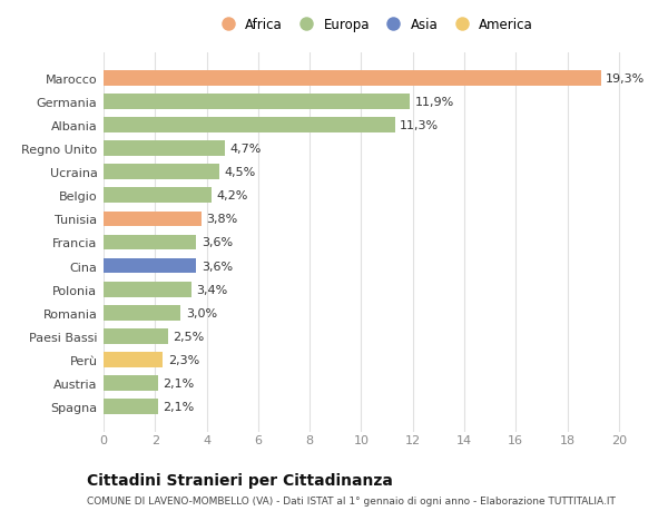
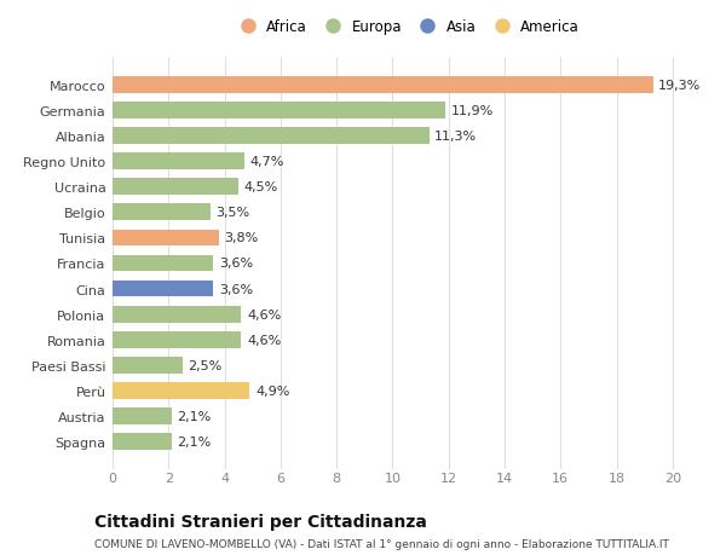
Belgio: 4,2% -> 3,5%
Polonia: 3,4% -> 4,6%
Romania: 3,0% -> 4,6%
Perù: 2,3% -> 4,9%
